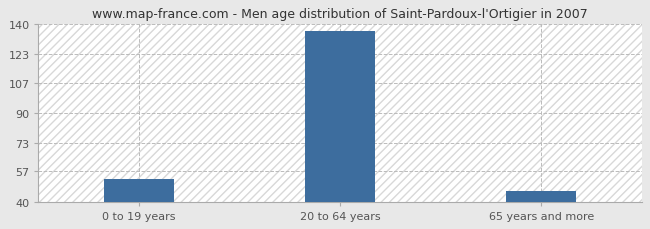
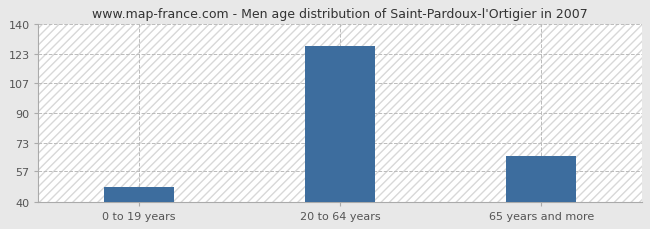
0 to 19 years: 53 -> 48
20 to 64 years: 136 -> 128
65 years and more: 46 -> 66
